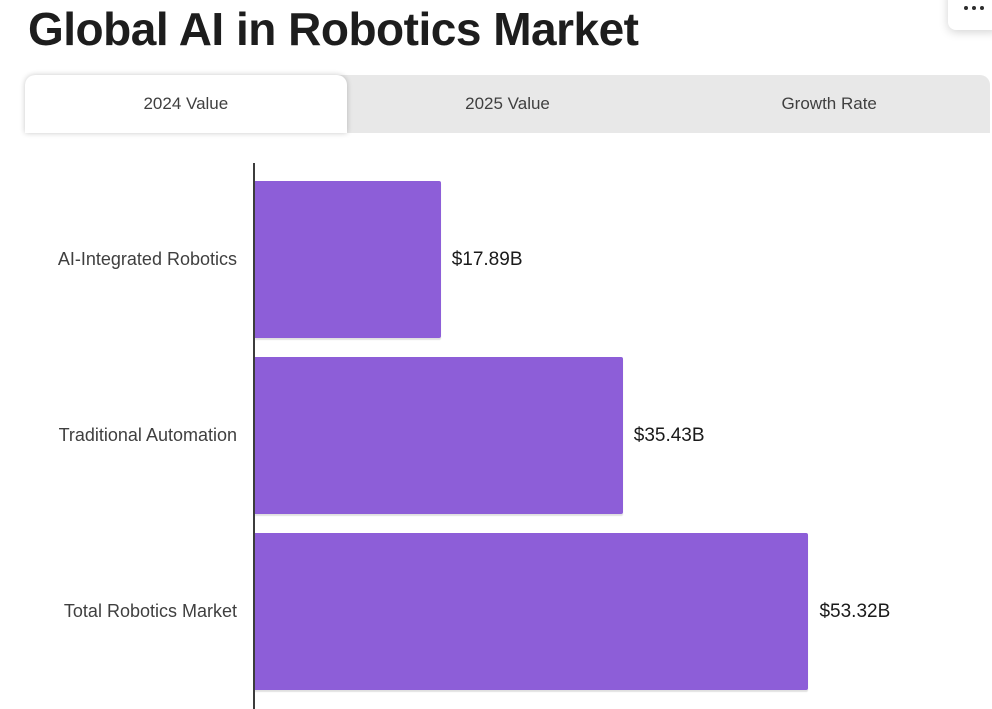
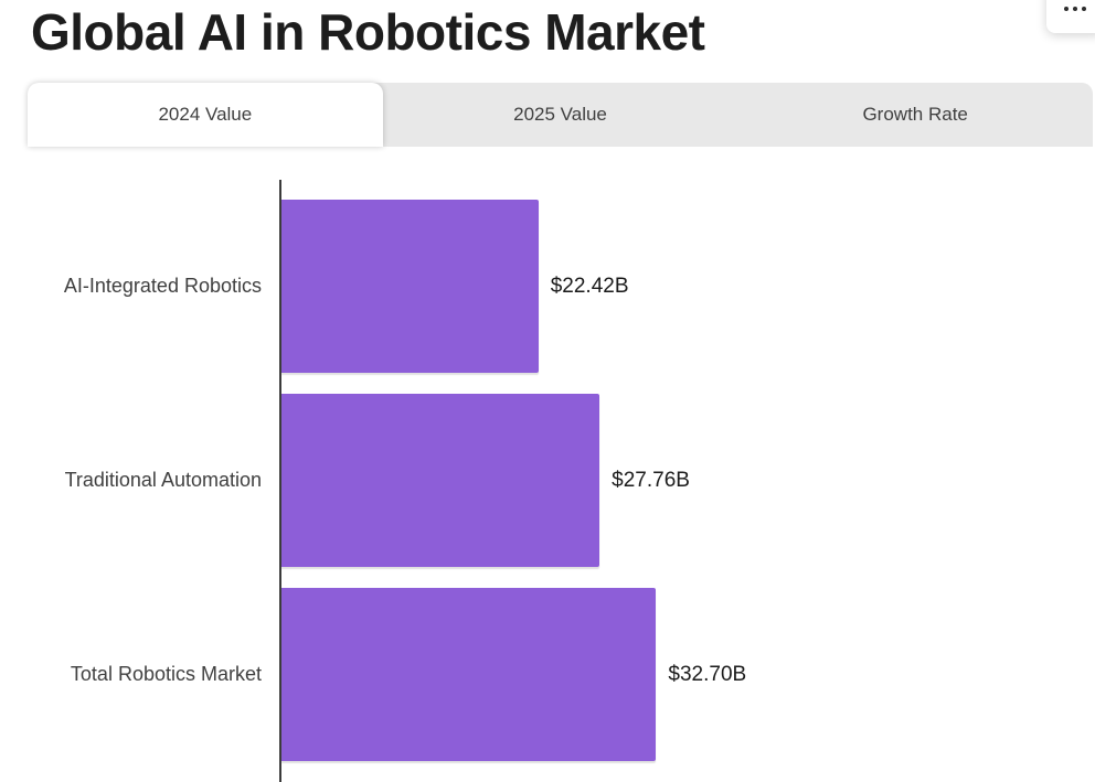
AI-Integrated Robotics: $17.89B -> $22.42B
Traditional Automation: $35.43B -> $27.76B
Total Robotics Market: $53.32B -> $32.70B
